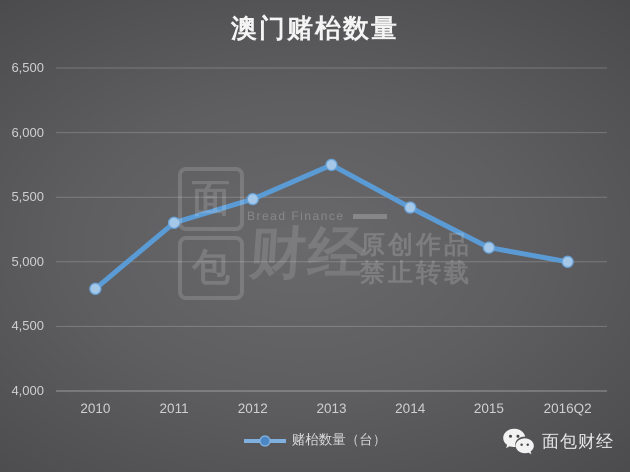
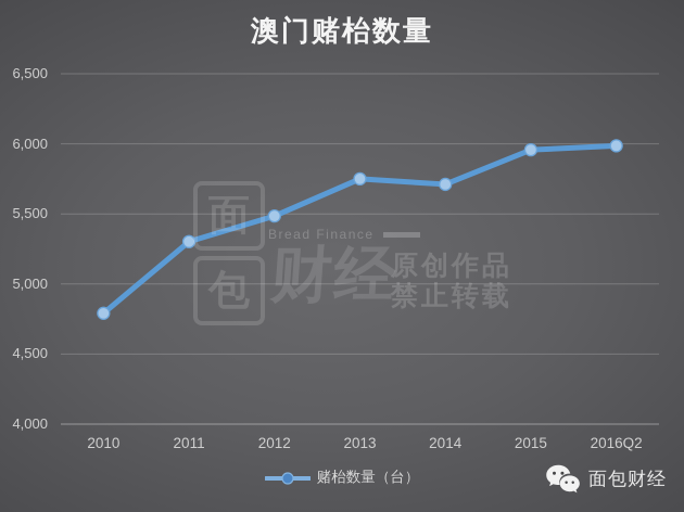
2014: 5420 -> 5710
2015: 5110 -> 5960
2016Q2: 5000 -> 5990
